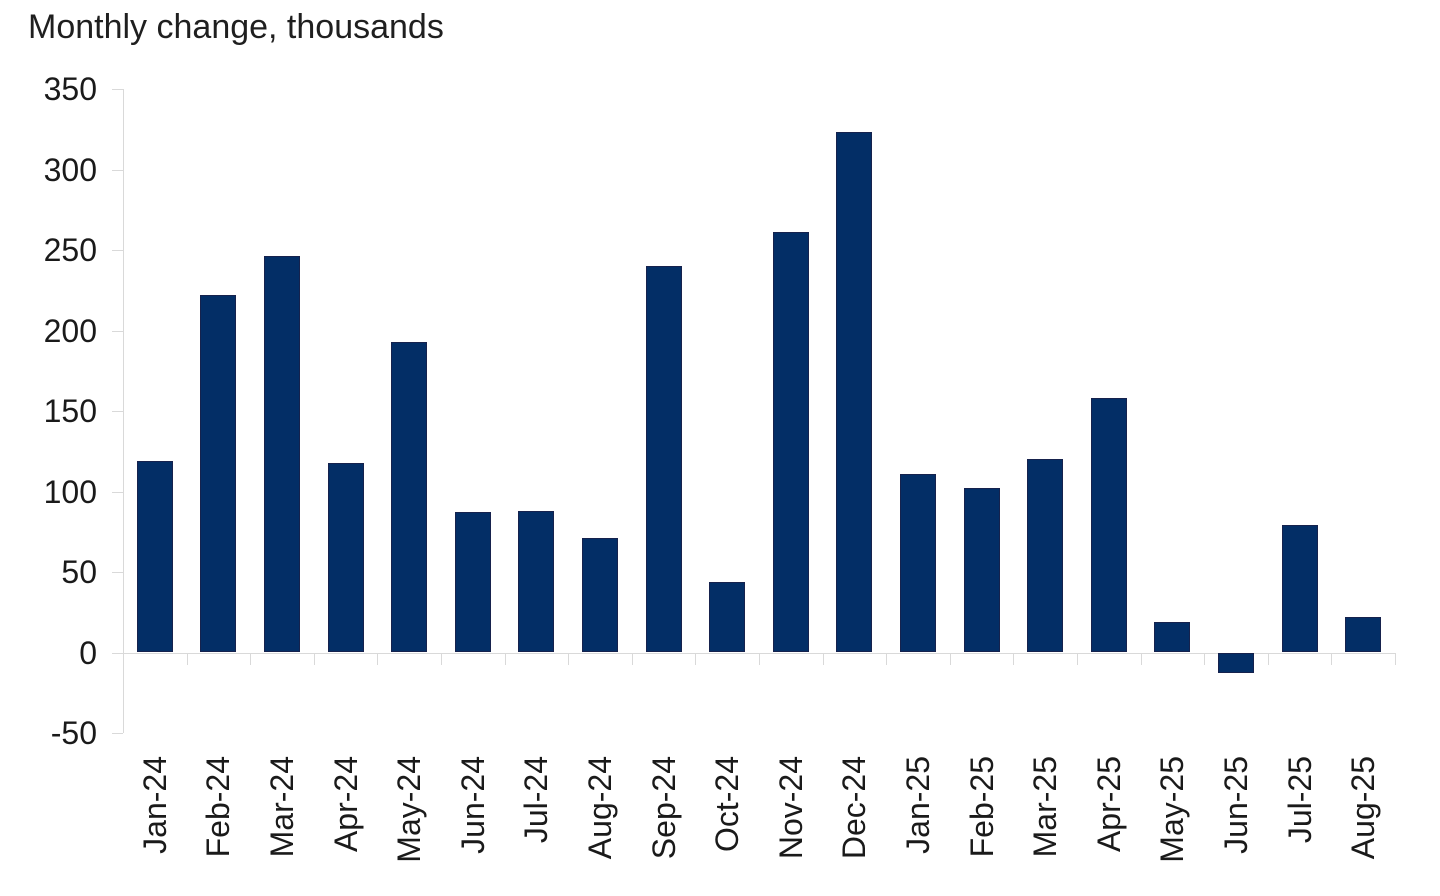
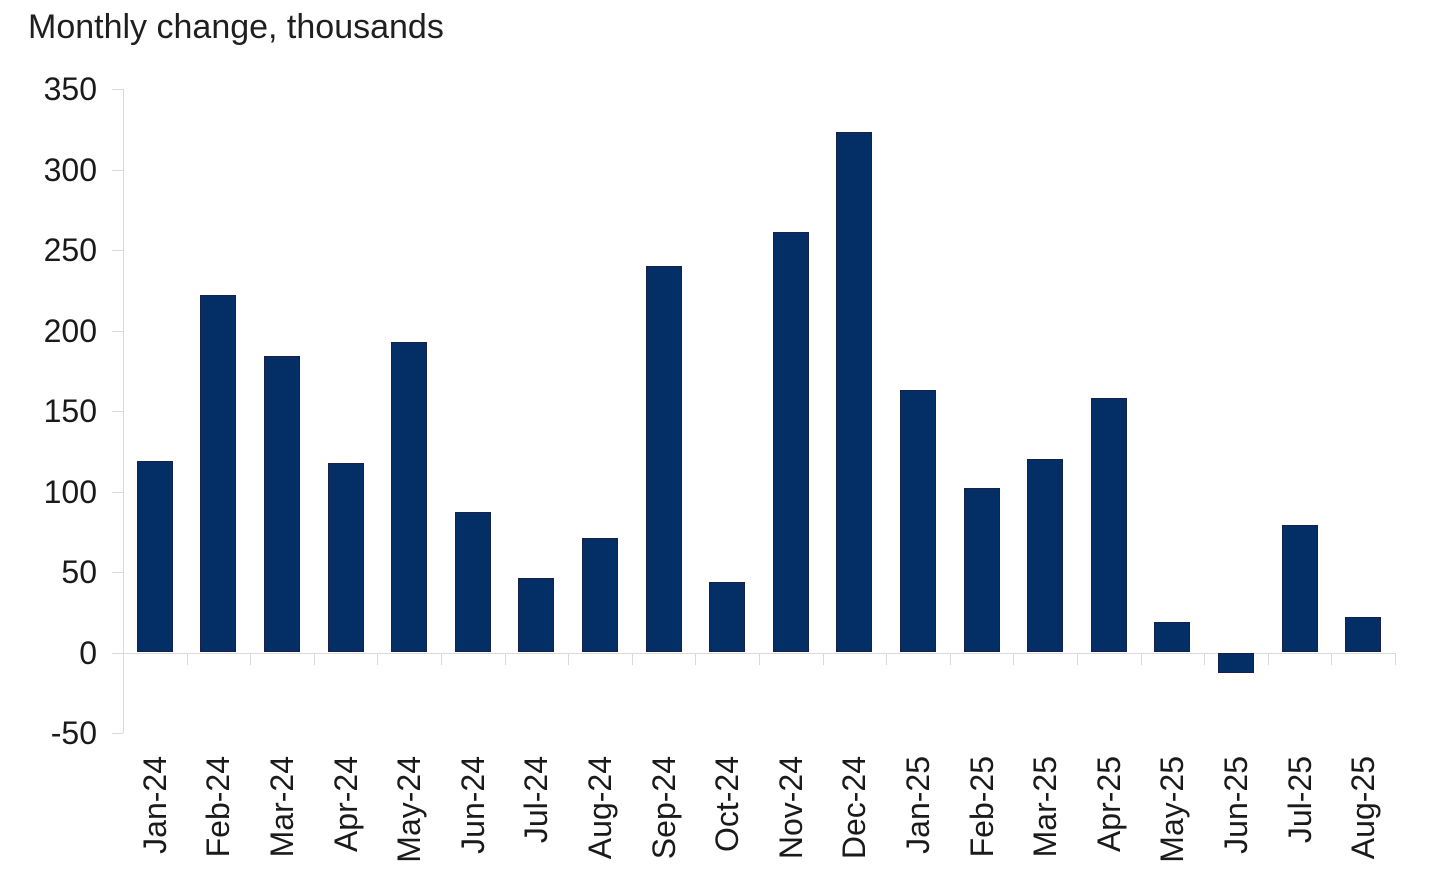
Mar-24: 246 -> 184
Jul-24: 88 -> 46
Jan-25: 111 -> 163
